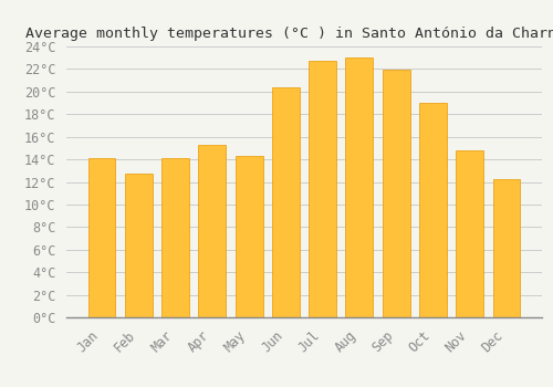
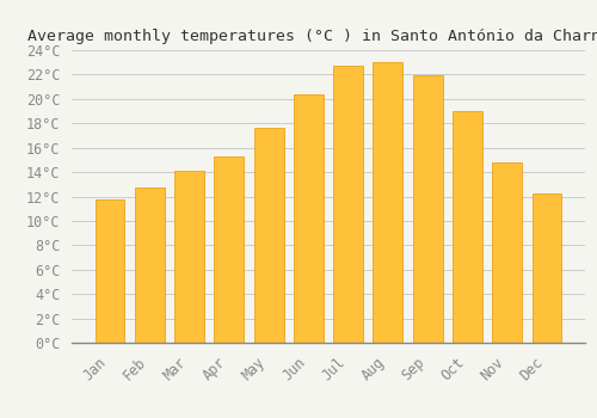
Jan: 14.1°C -> 11.8°C
May: 14.3°C -> 17.6°C
